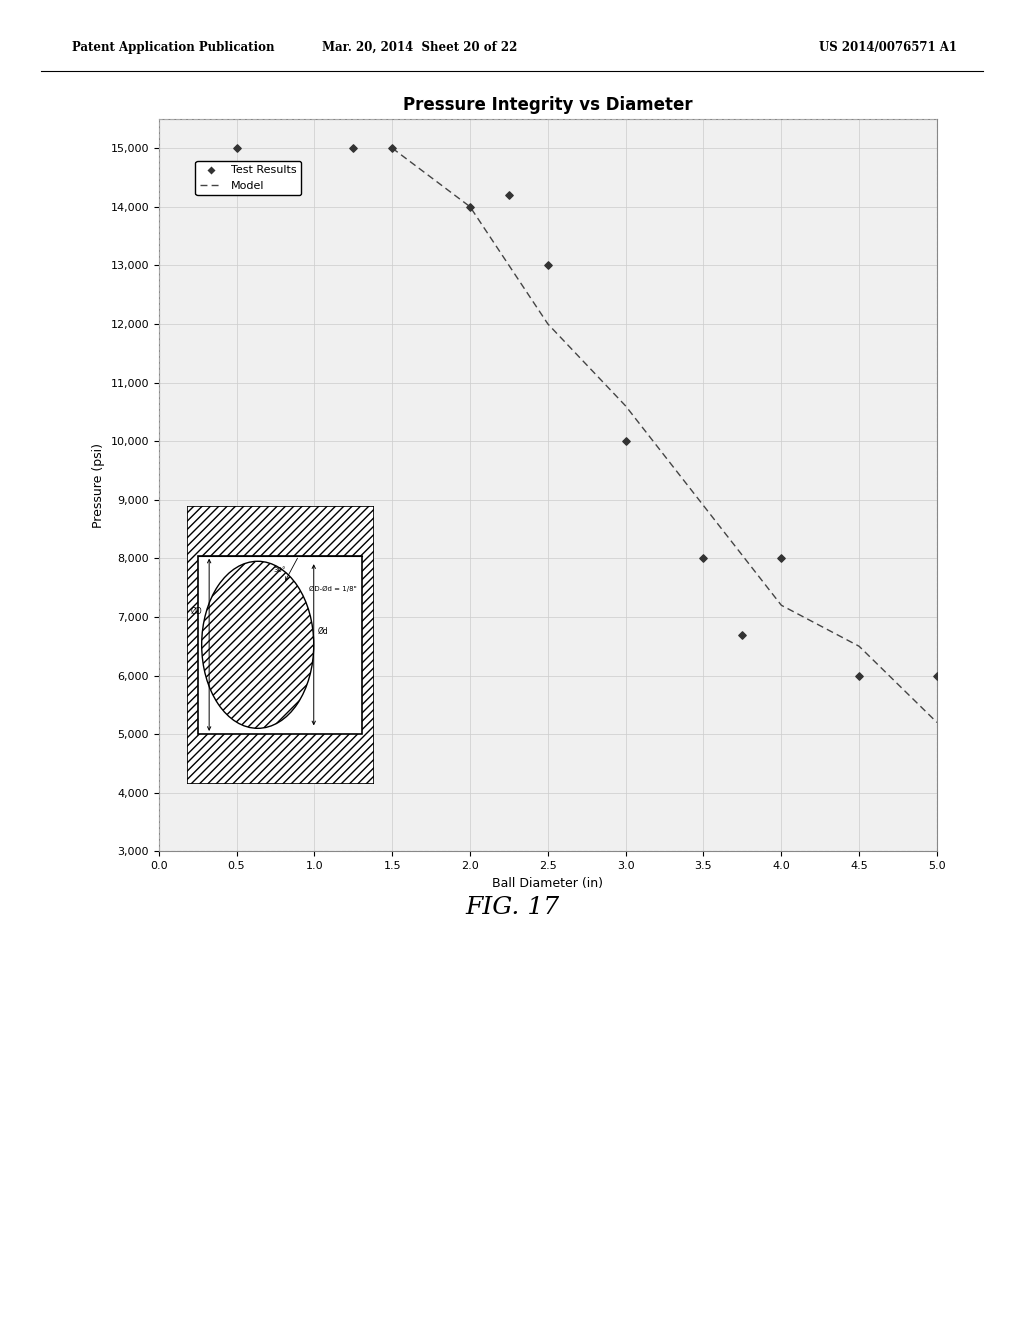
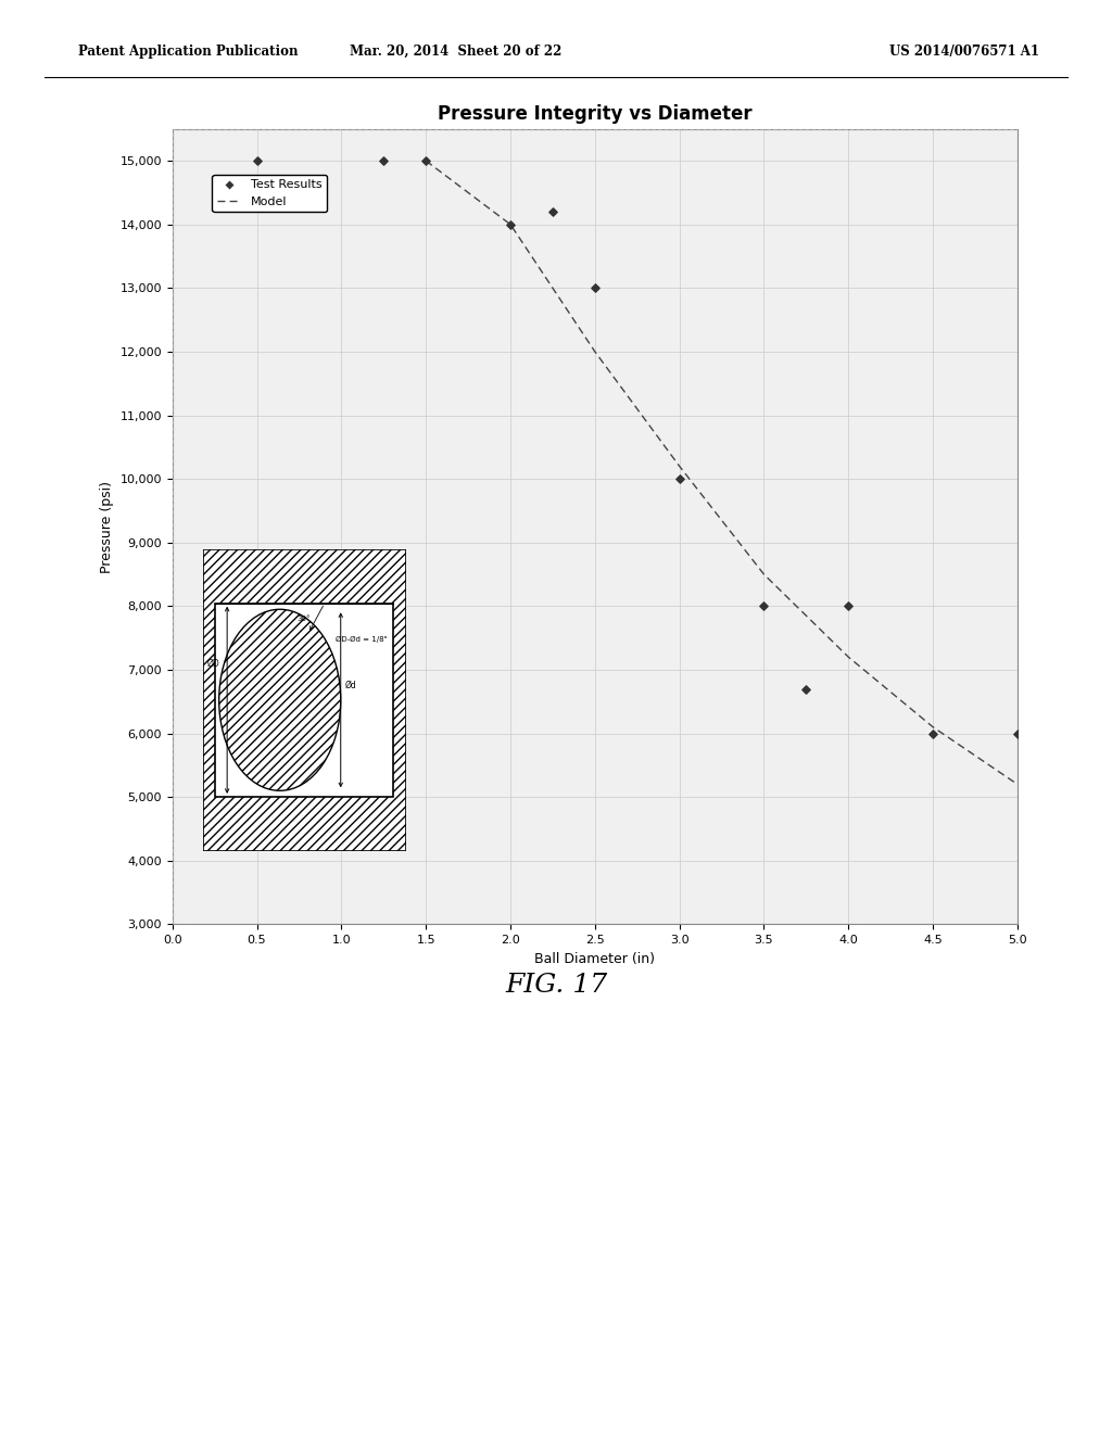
Model/3.0: 10,600 -> 10,200
Model/3.5: 8,900 -> 8,500
Model/4.5: 6,500 -> 6,100
